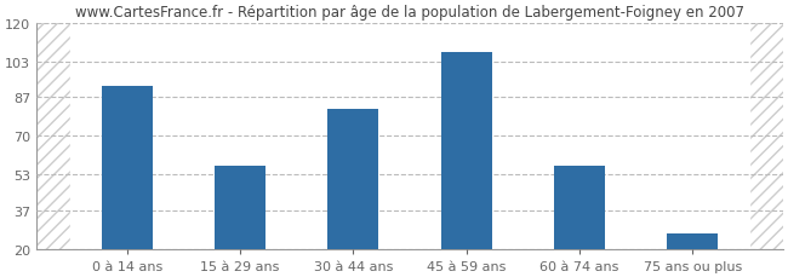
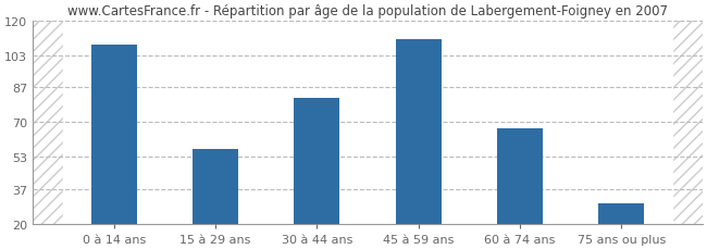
0 à 14 ans: 92 -> 108
45 à 59 ans: 107 -> 111
60 à 74 ans: 57 -> 67
75 ans ou plus: 27 -> 30
